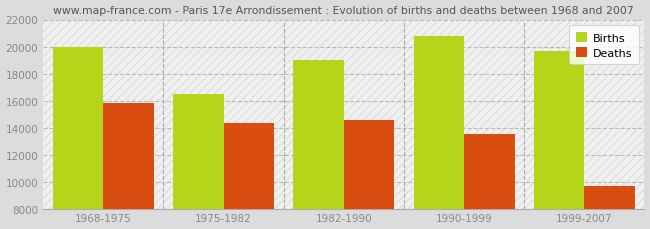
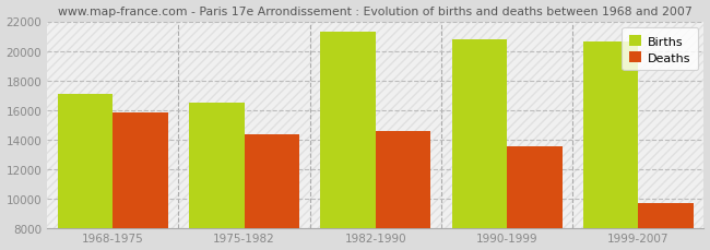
Births/1968-1975: 20000 -> 17100
Births/1982-1990: 19000 -> 21300
Births/1999-2007: 19700 -> 20600
